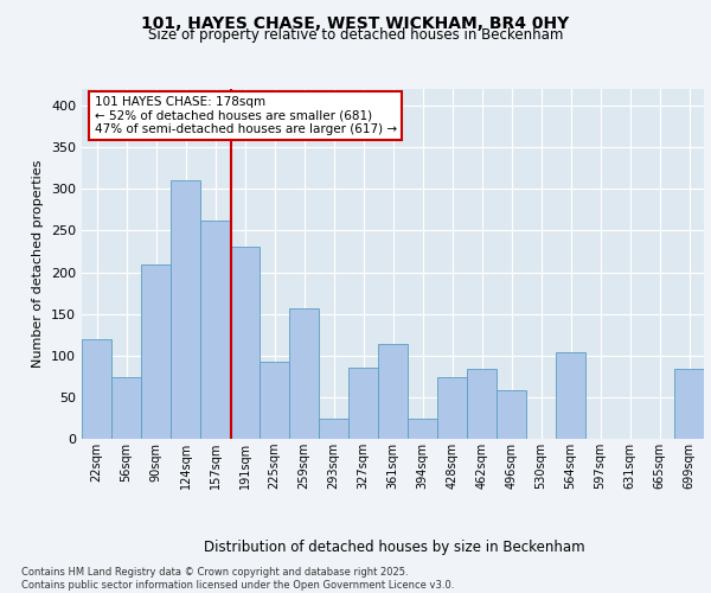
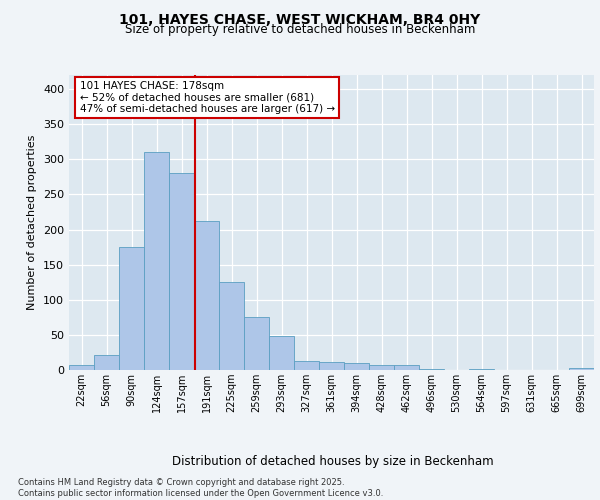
22sqm: 120 -> 7
56sqm: 74 -> 21
90sqm: 210 -> 175
157sqm: 262 -> 280
191sqm: 230 -> 212
225sqm: 92 -> 125
259sqm: 156 -> 75
293sqm: 24 -> 48
327sqm: 86 -> 13
361sqm: 114 -> 12
394sqm: 24 -> 10
428sqm: 74 -> 7
462sqm: 84 -> 7
496sqm: 58 -> 2
564sqm: 104 -> 1
699sqm: 84 -> 3
